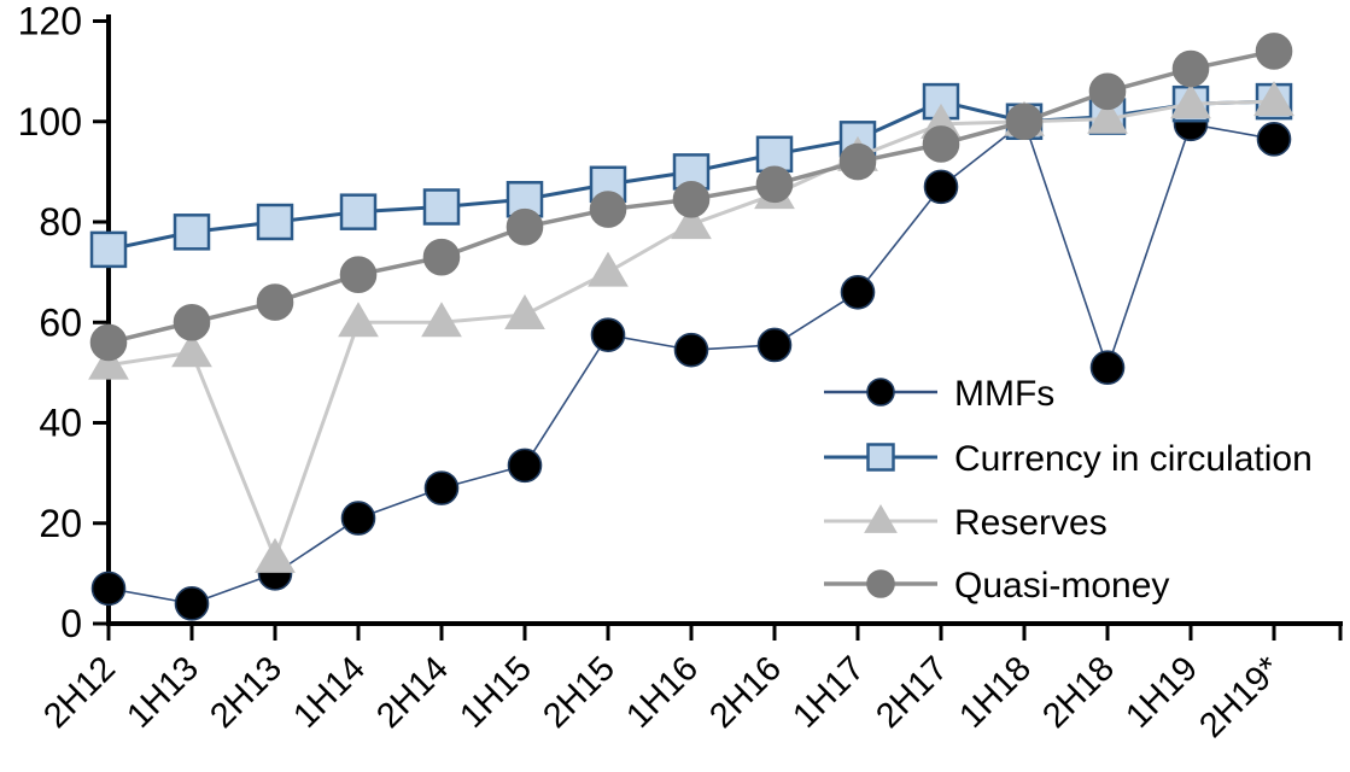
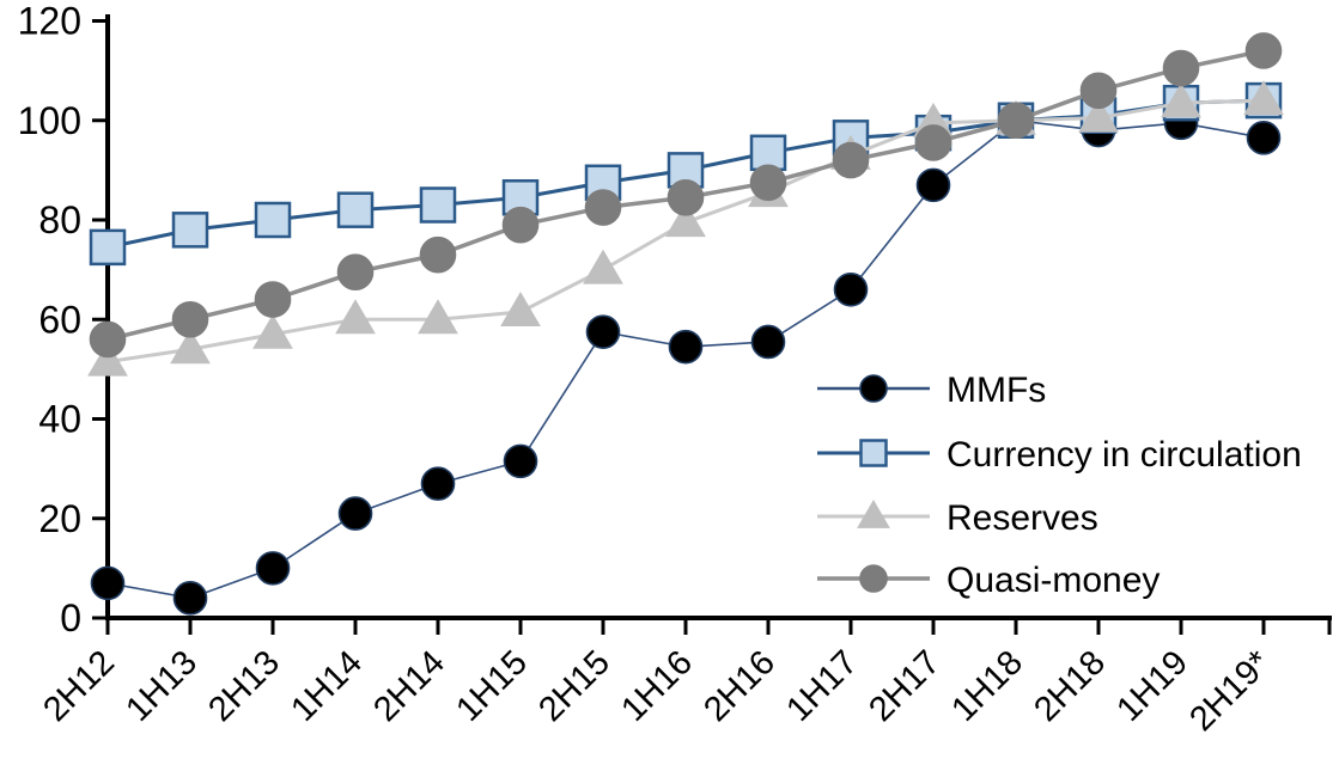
Reserves/2H13: 13 -> 57
Currency in circulation/2H17: 104 -> 98
MMFs/2H18: 51 -> 98
